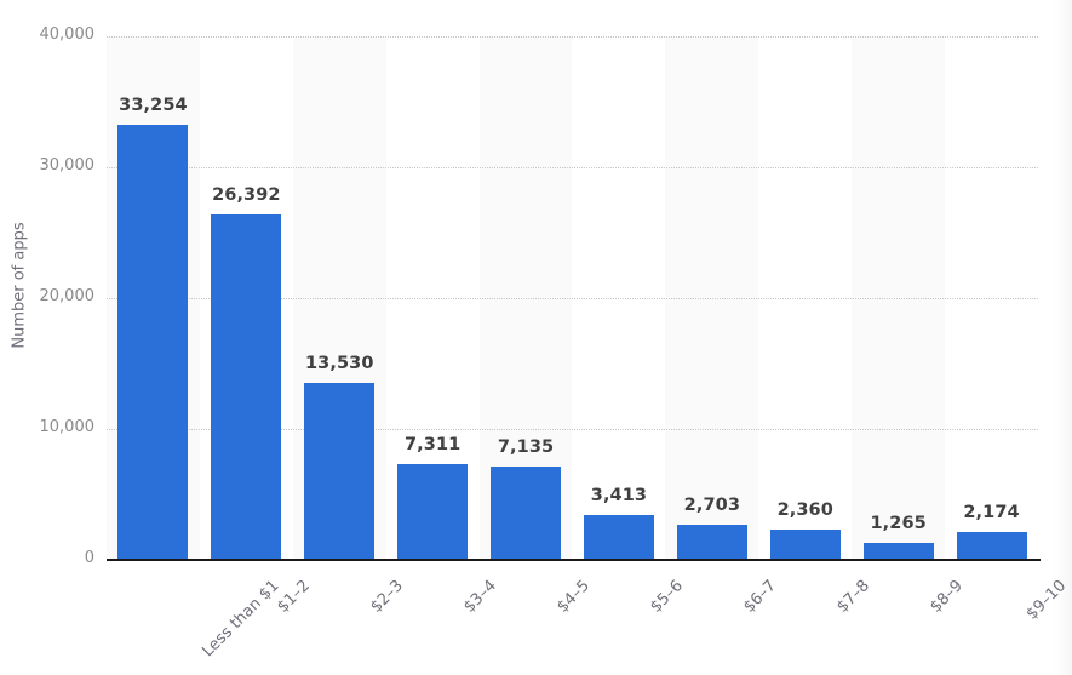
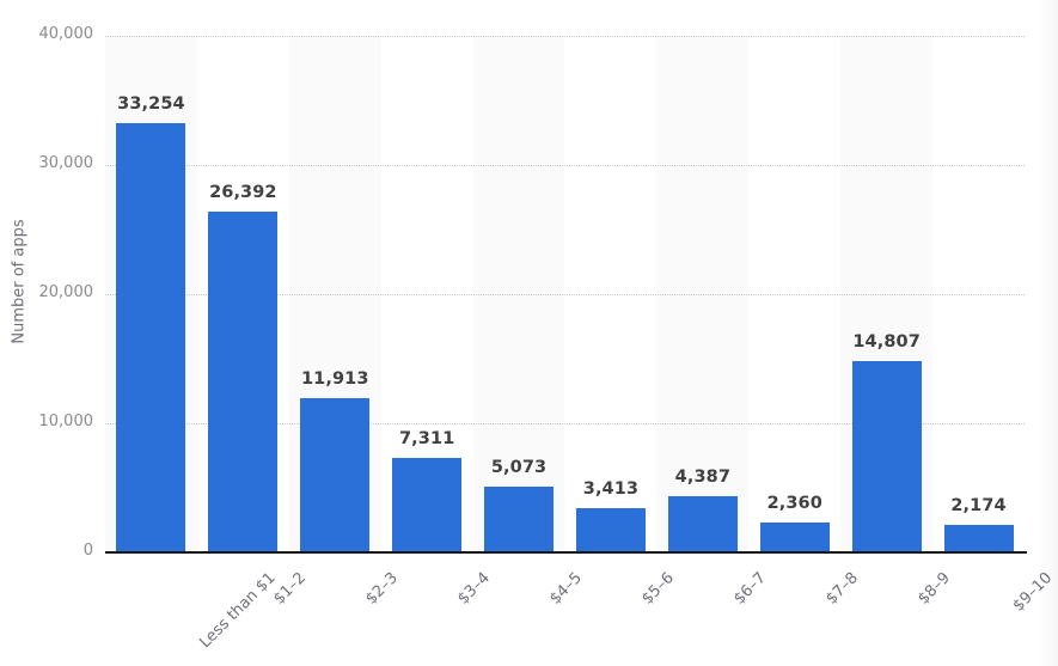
$2–3: 13,530 -> 11,913
$4–5: 7,135 -> 5,073
$6–7: 2,703 -> 4,387
$8–9: 1,265 -> 14,807
